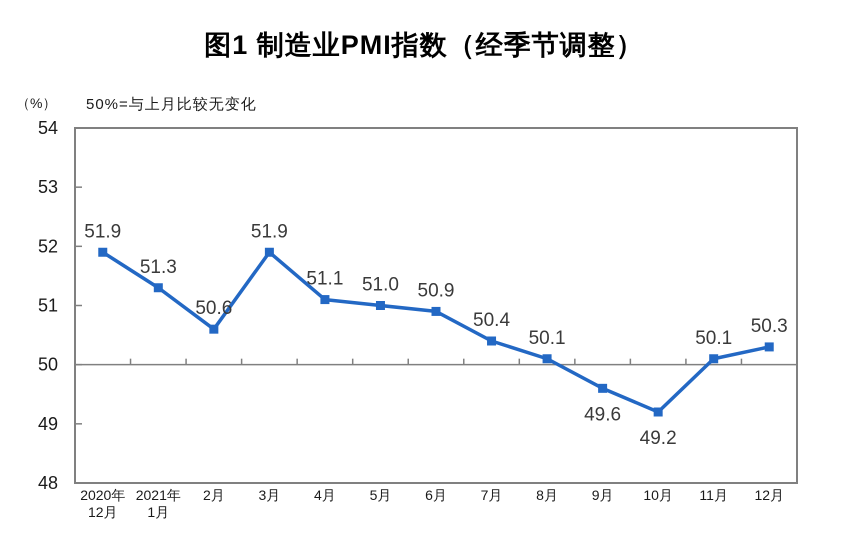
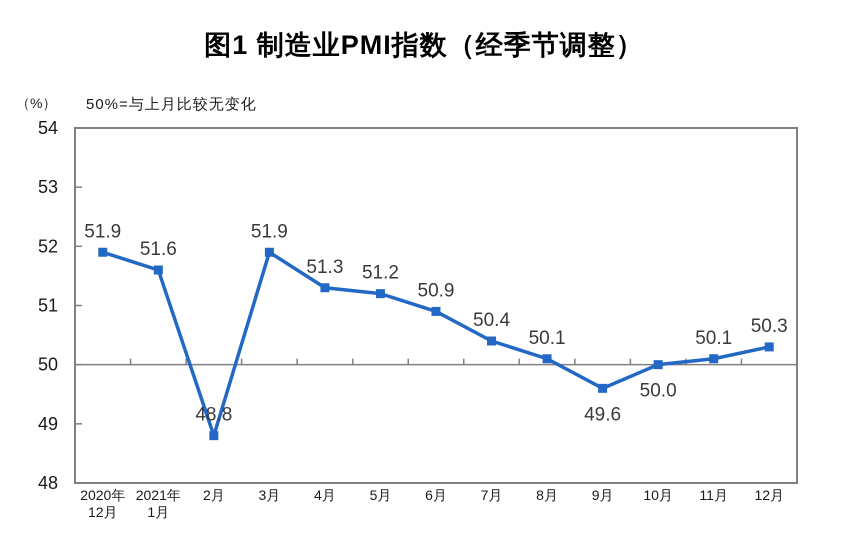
2021年1月: 51.3 -> 51.6
2月: 50.6 -> 48.8
4月: 51.1 -> 51.3
5月: 51.0 -> 51.2
10月: 49.2 -> 50.0
